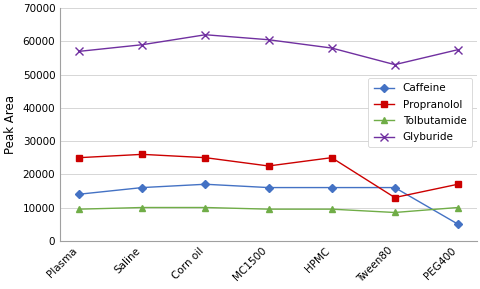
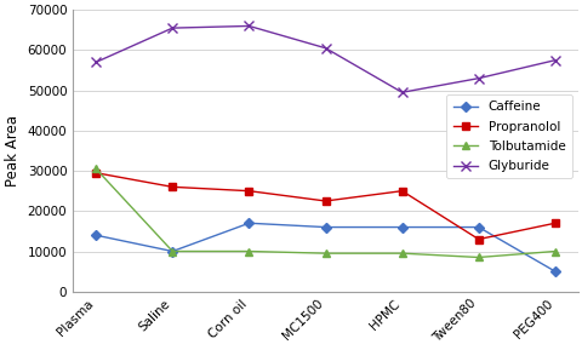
Propranolol/Plasma: 25000 -> 29500
Tolbutamide/Plasma: 9500 -> 30500
Caffeine/Saline: 16000 -> 10000
Glyburide/Saline: 59000 -> 65500
Glyburide/Corn oil: 62000 -> 66000
Glyburide/HPMC: 58000 -> 49500
